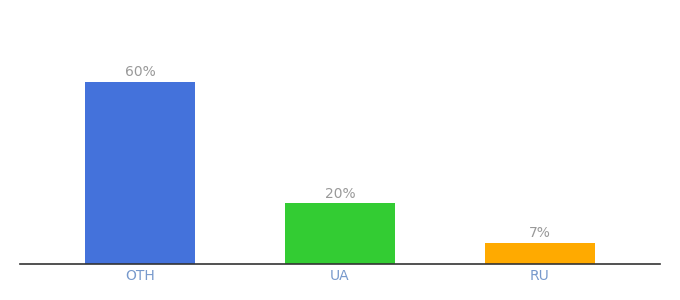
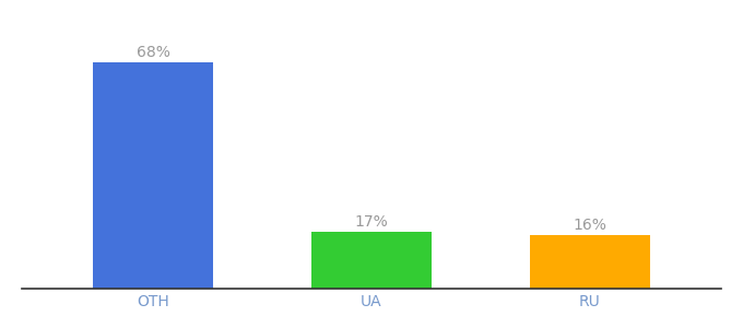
OTH: 60% -> 68%
UA: 20% -> 17%
RU: 7% -> 16%
